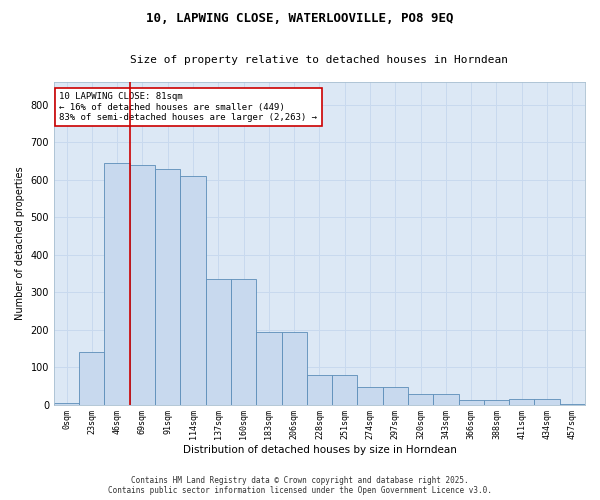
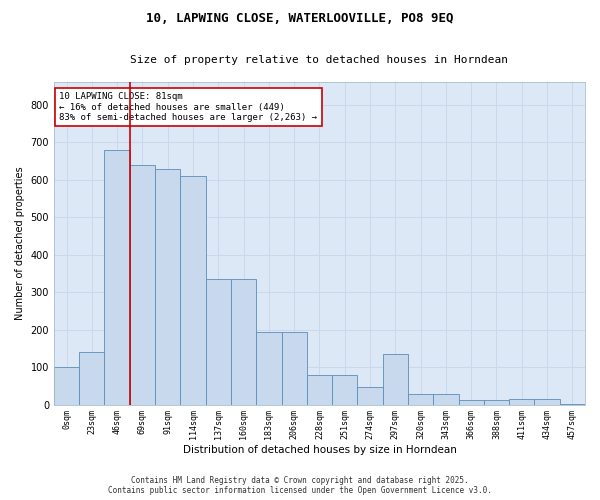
0sqm: 5 -> 100
46sqm: 645 -> 680
297sqm: 48 -> 135
